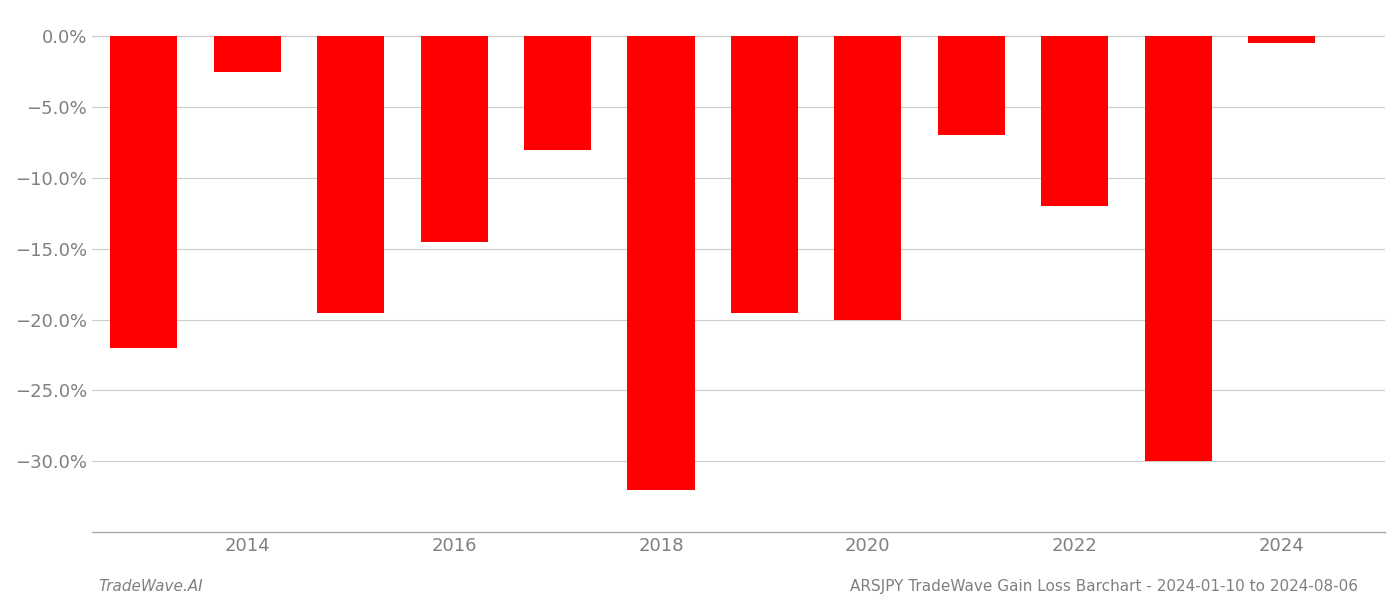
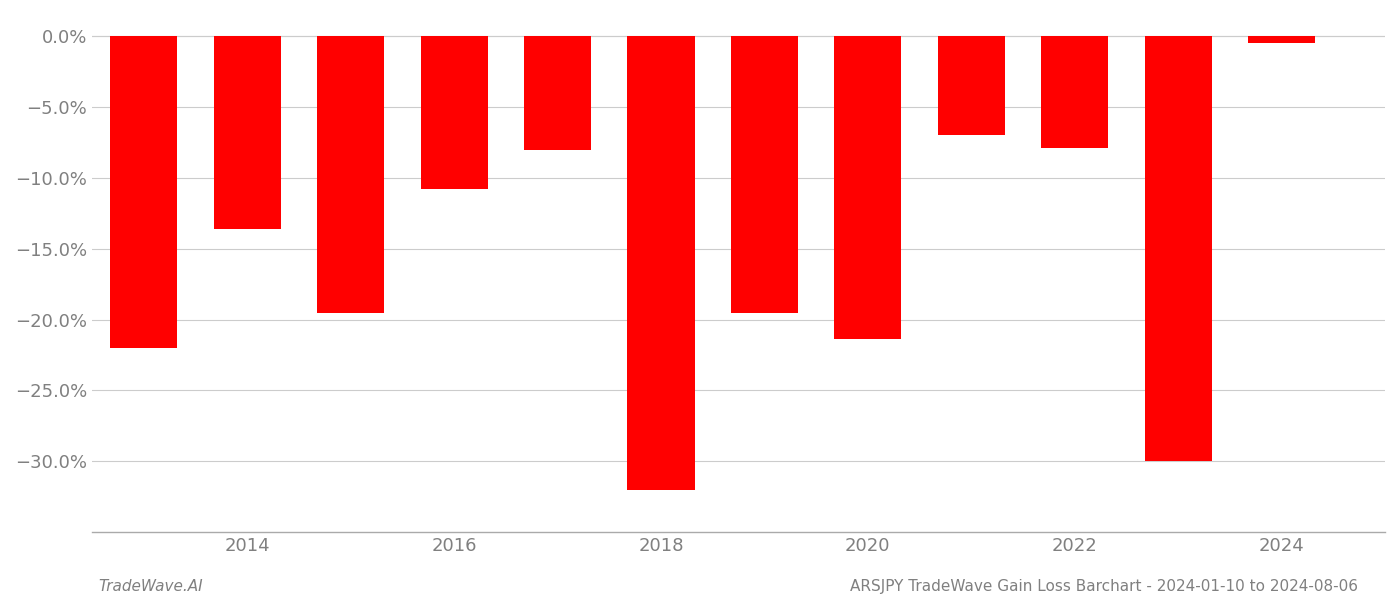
2014: -2.5% -> -13.6%
2016: -14.5% -> -10.8%
2020: -20.0% -> -21.4%
2022: -12.0% -> -7.9%
